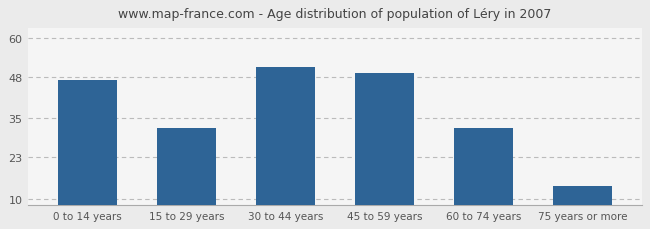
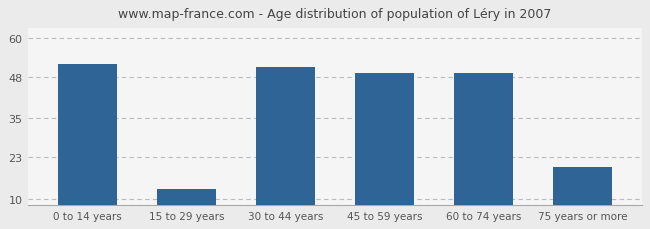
0 to 14 years: 47 -> 52
15 to 29 years: 32 -> 13
60 to 74 years: 32 -> 49
75 years or more: 14 -> 20
